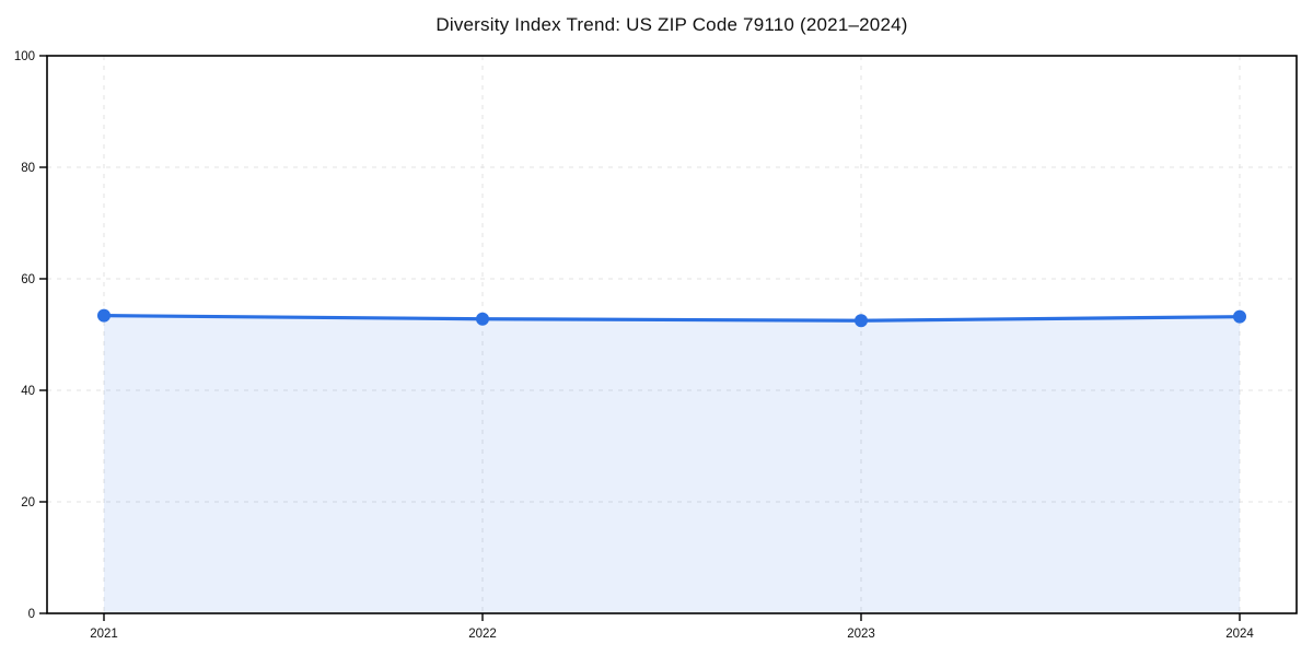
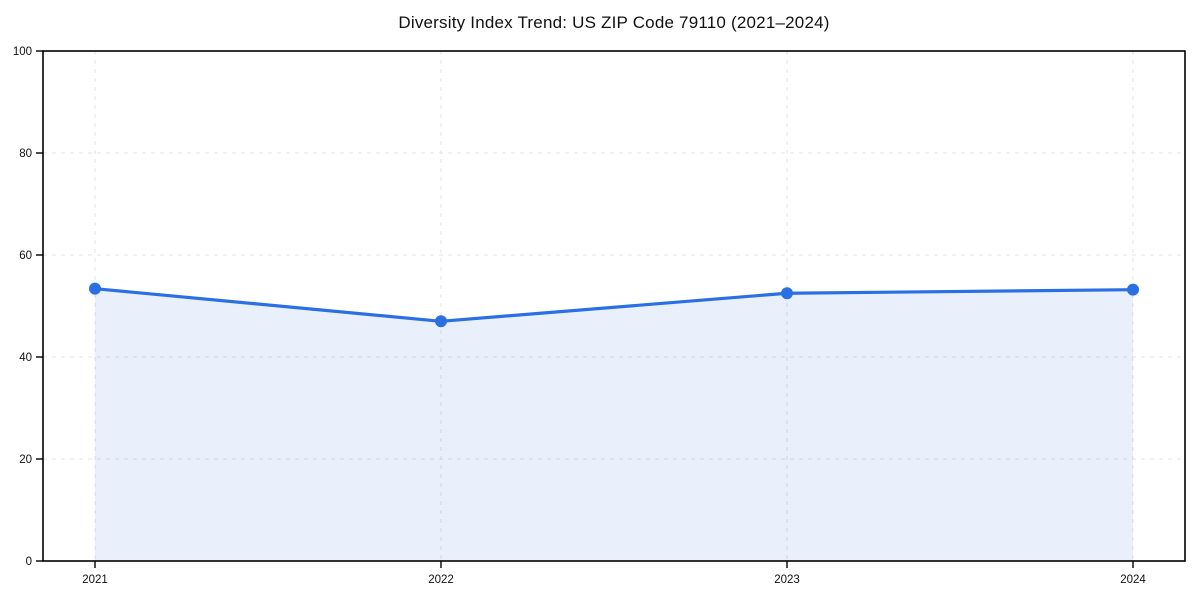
2022: 53 -> 47
